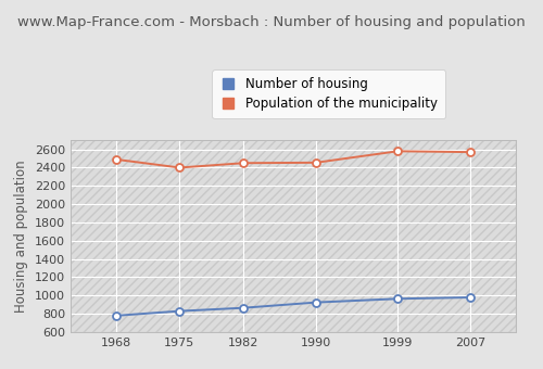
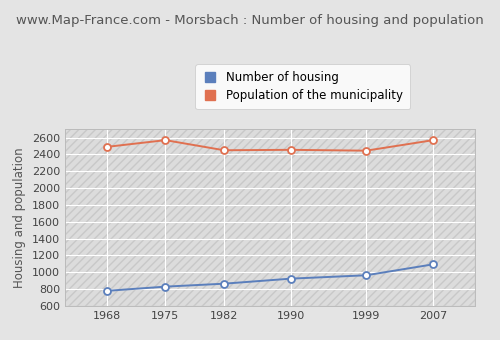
Population of the municipality/1975: 2400 -> 2570
Population of the municipality/1999: 2580 -> 2440
Number of housing/2007: 980 -> 1100
